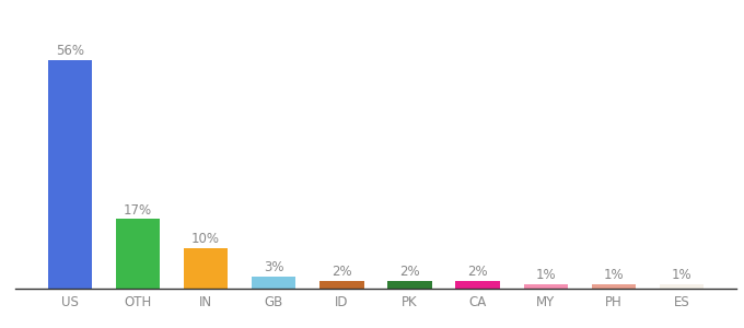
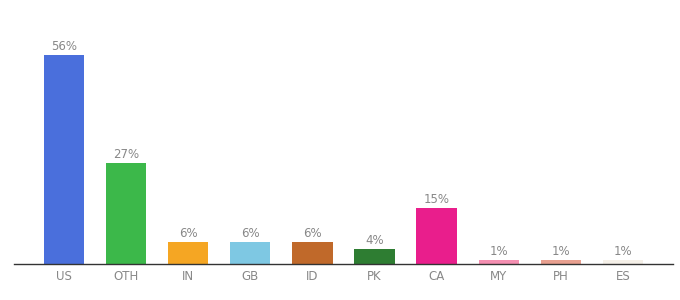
OTH: 17% -> 27%
IN: 10% -> 6%
GB: 3% -> 6%
ID: 2% -> 6%
PK: 2% -> 4%
CA: 2% -> 15%
